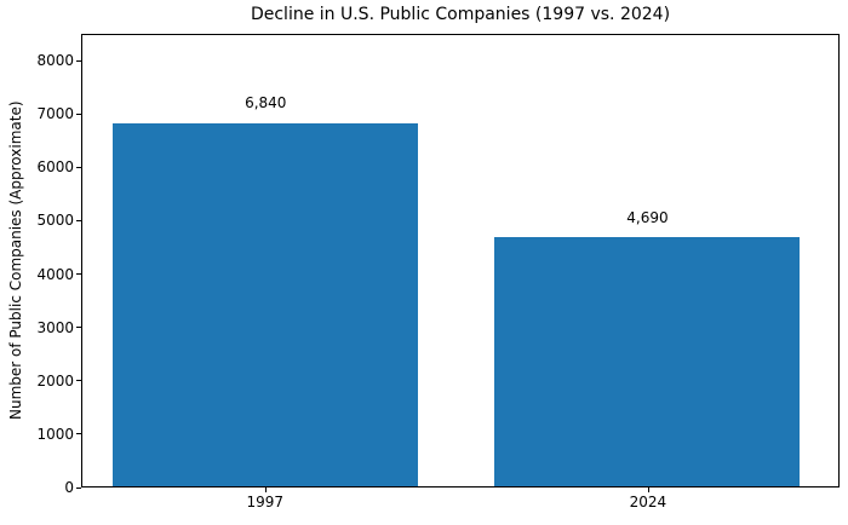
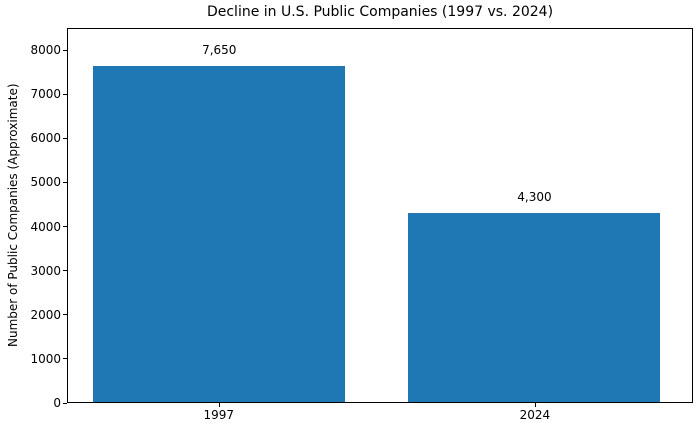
1997: 6,840 -> 7,650
2024: 4,690 -> 4,300
